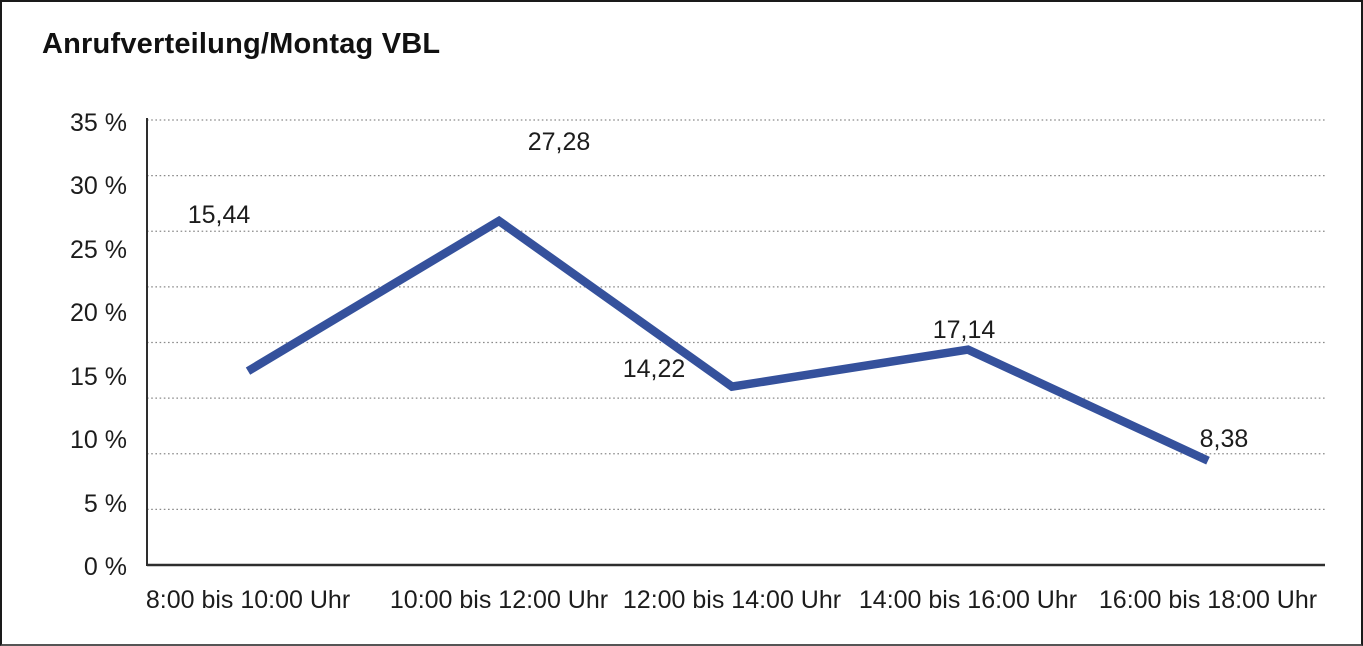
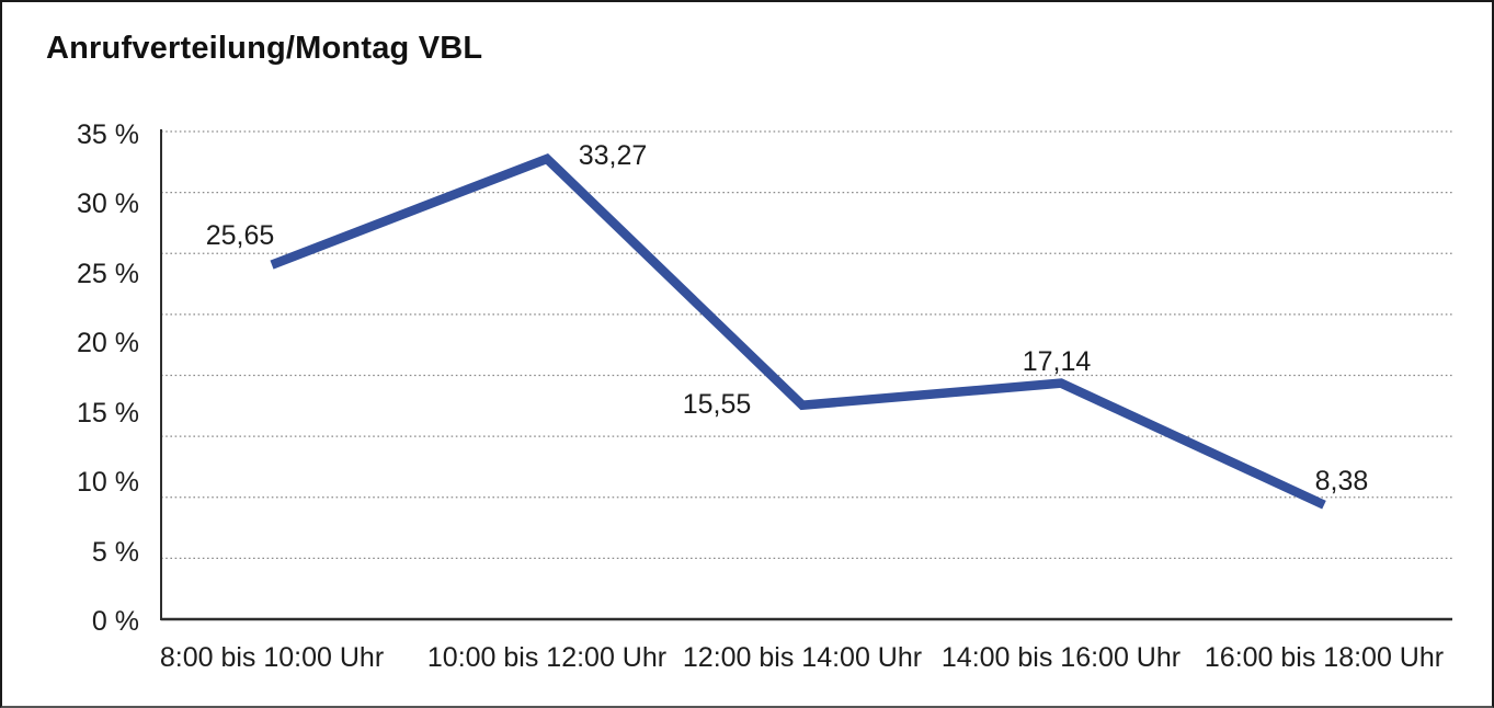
8:00 bis 10:00 Uhr: 15,44 -> 25,65
10:00 bis 12:00 Uhr: 27,28 -> 33,27
12:00 bis 14:00 Uhr: 14,22 -> 15,55
